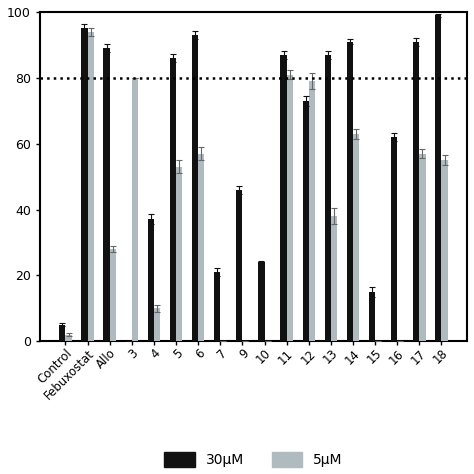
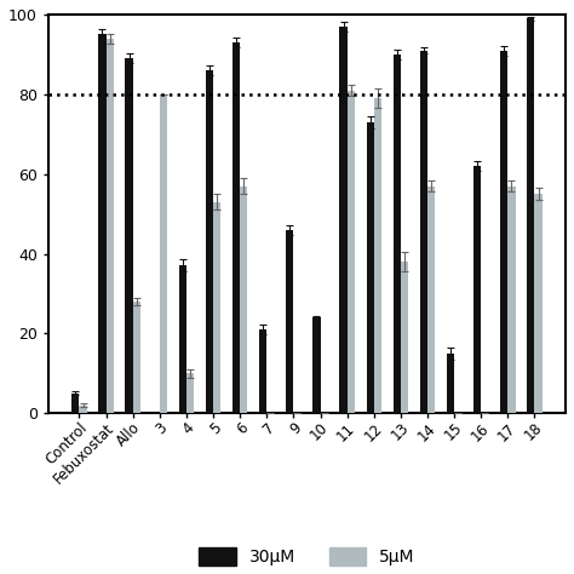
30μM/11: 87 -> 97
30μM/13: 87 -> 90
5μM/14: 63 -> 57
